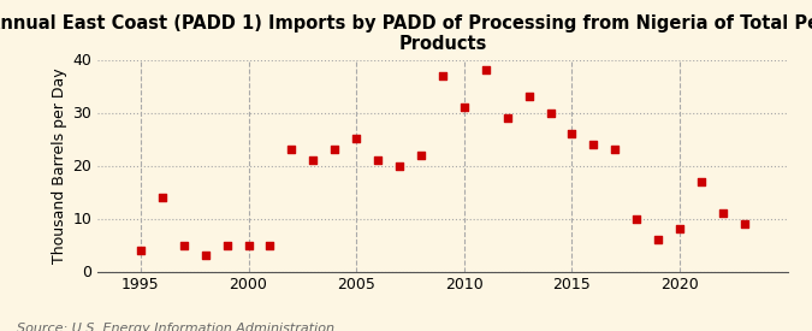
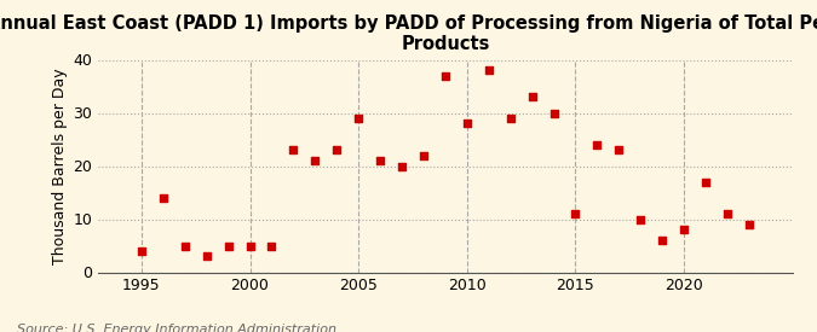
2005: 25 -> 29
2010: 31 -> 28
2015: 26 -> 11
